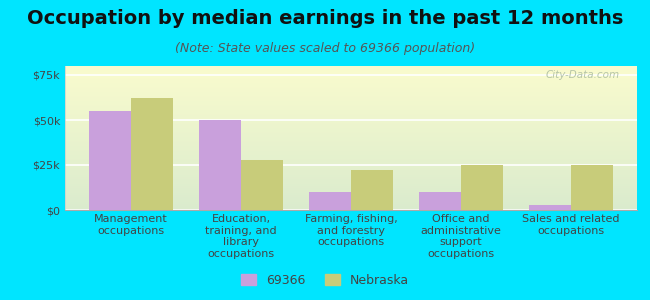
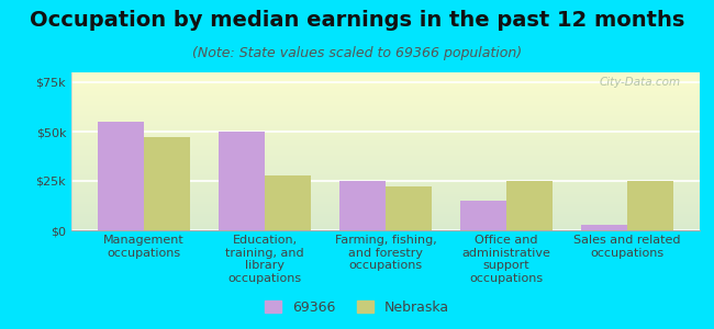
Nebraska/Management occupations: $62k -> $47k
69366/Farming, fishing, and forestry occupations: $10k -> $25k
69366/Office and administrative support occupations: $10k -> $15k
